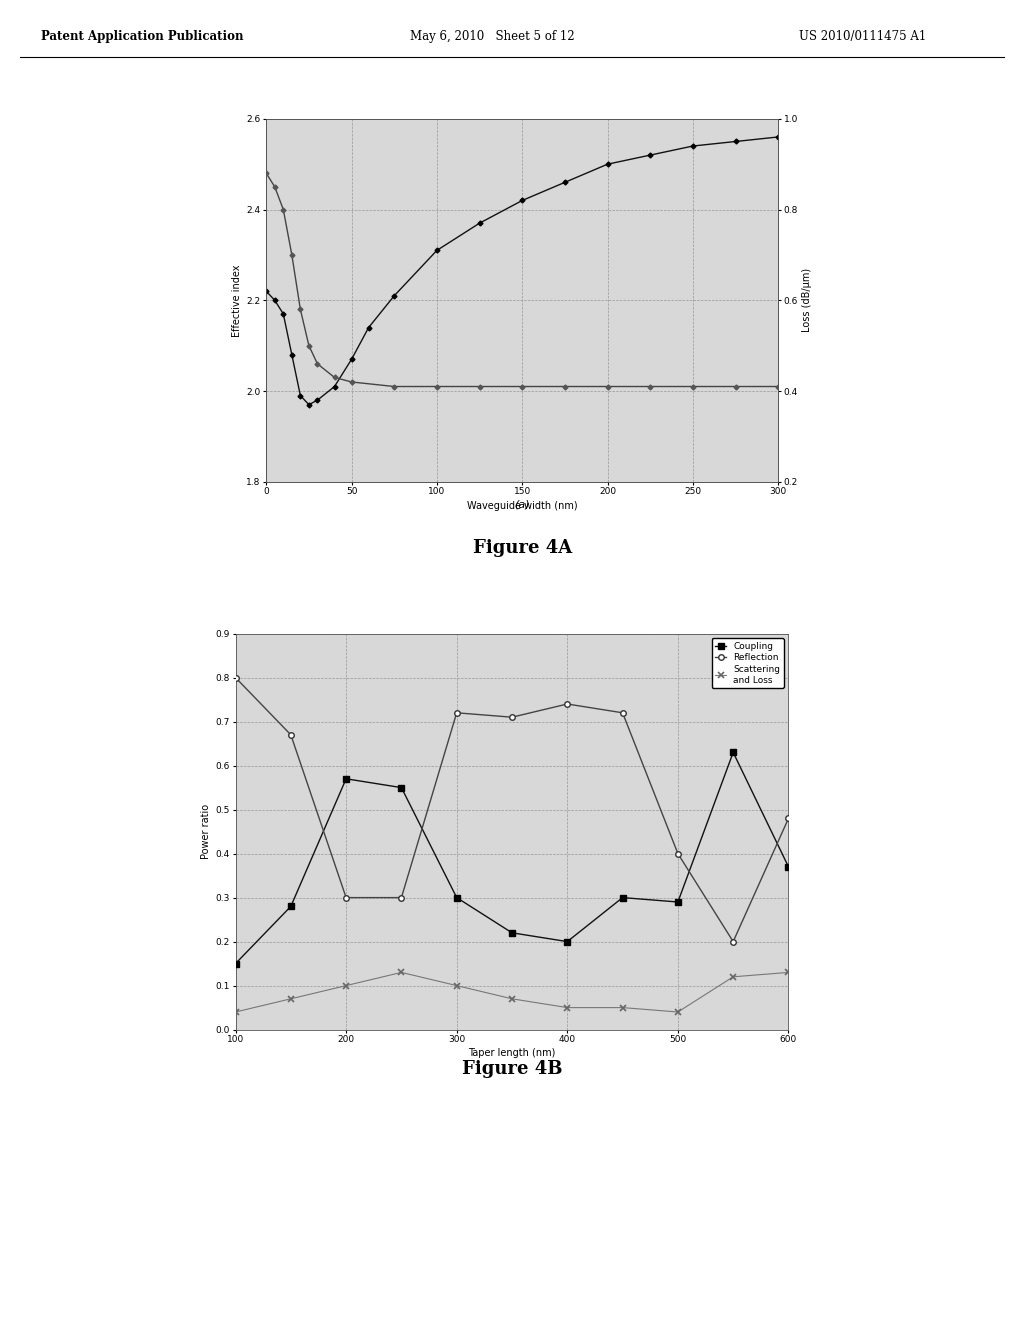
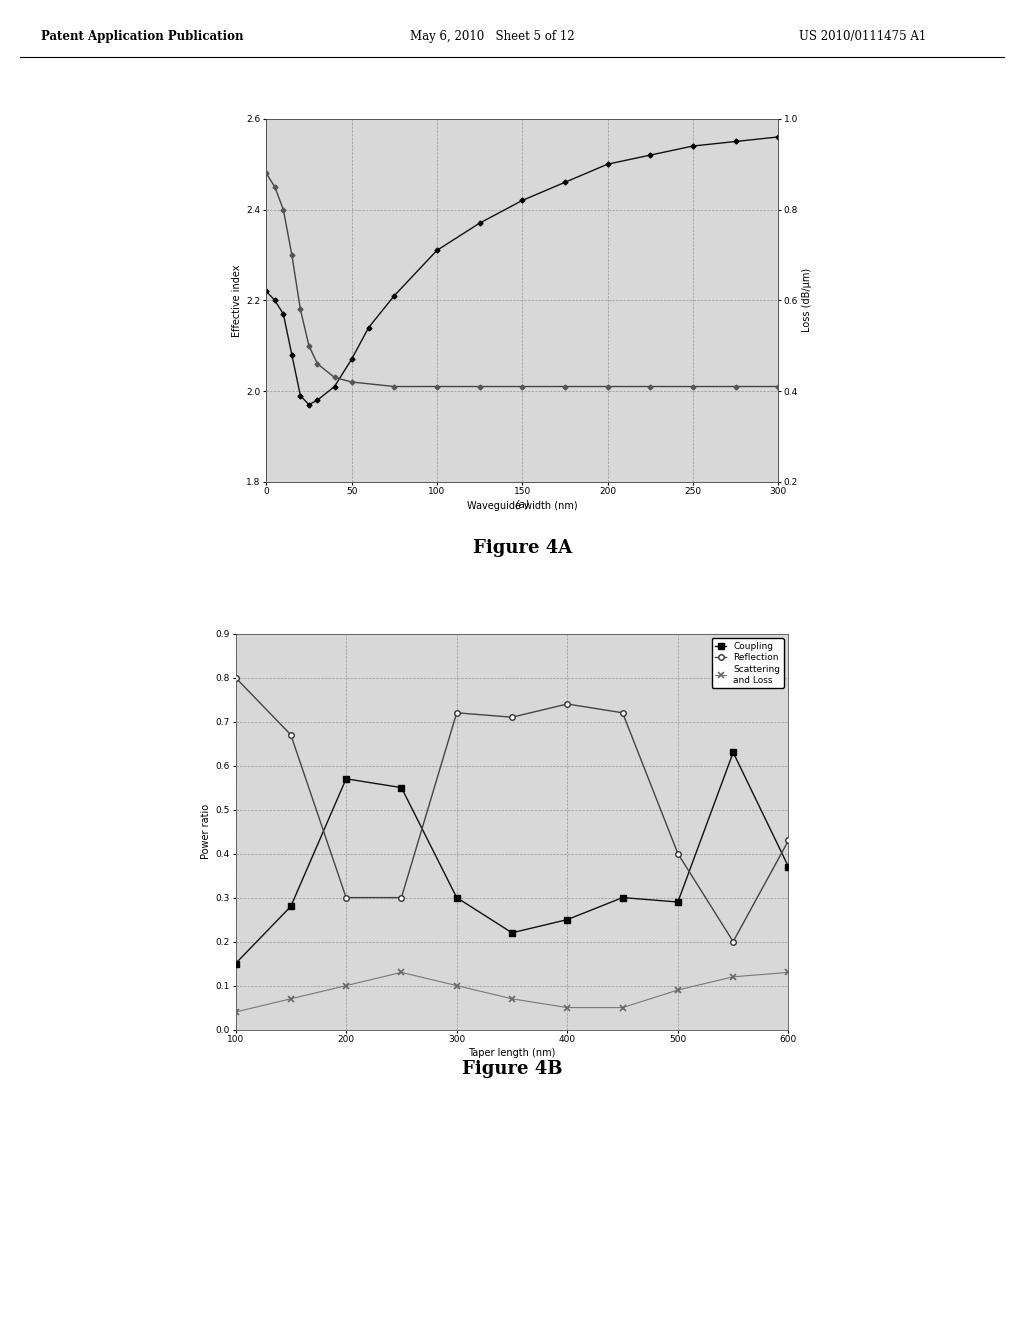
Coupling/400: 0.20 -> 0.25
Scattering and Loss/500: 0.04 -> 0.09
Reflection/600: 0.48 -> 0.43
